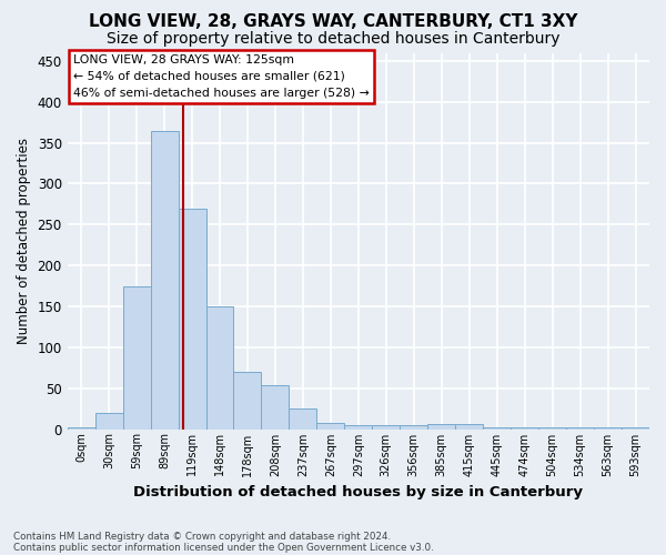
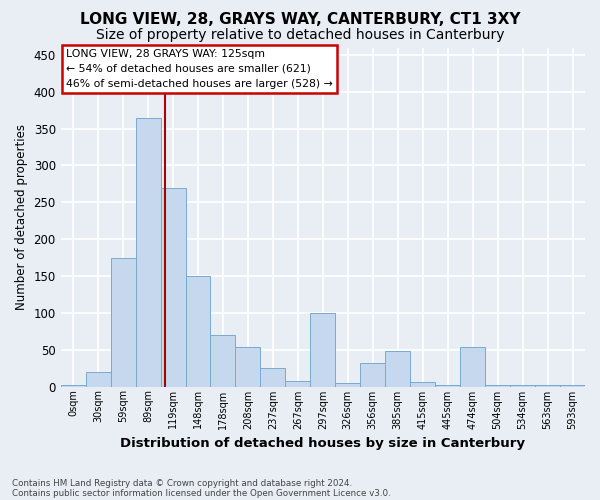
297sqm: 5 -> 100
356sqm: 5 -> 32
385sqm: 6 -> 48
474sqm: 2 -> 54
